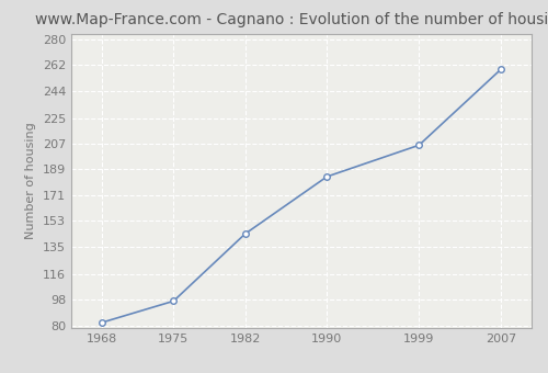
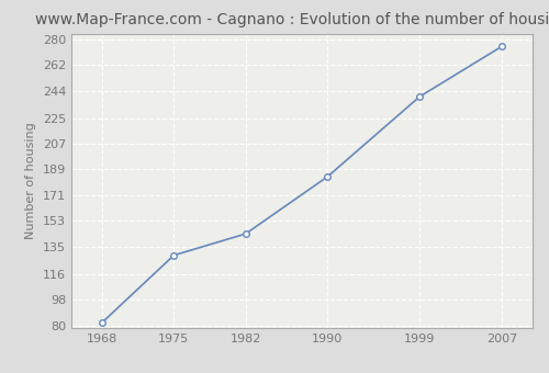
1975: 97 -> 129
1999: 206 -> 240
2007: 259 -> 275
